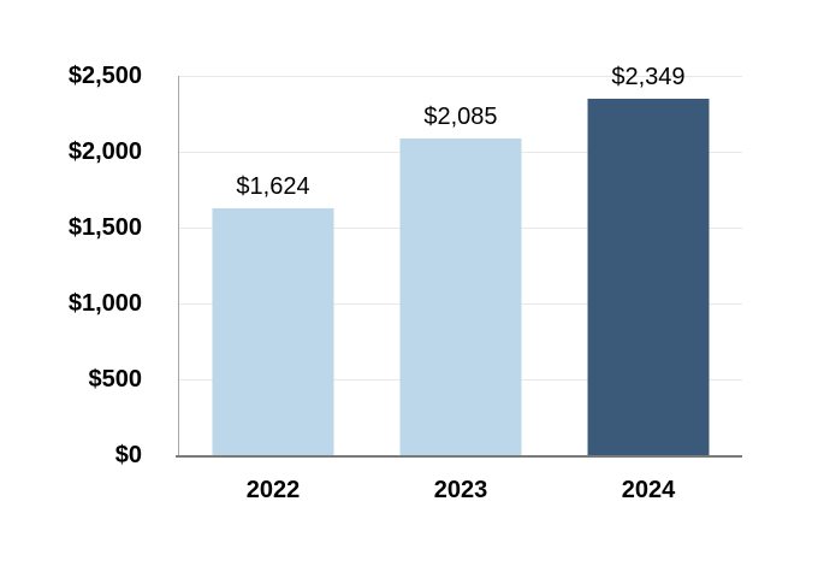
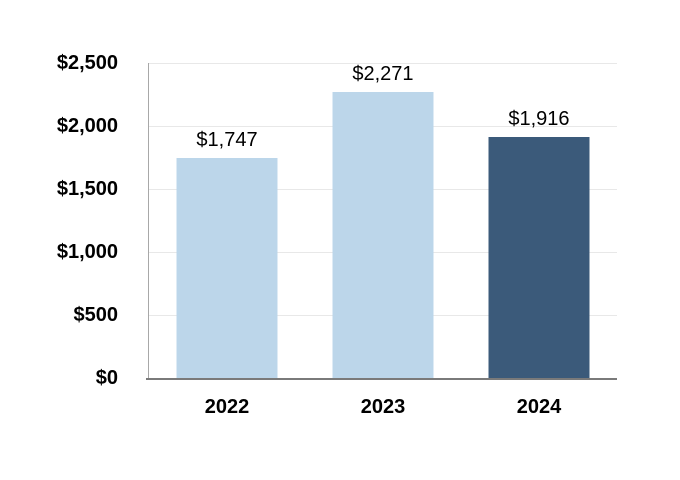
2022: $1,624 -> $1,747
2023: $2,085 -> $2,271
2024: $2,349 -> $1,916
